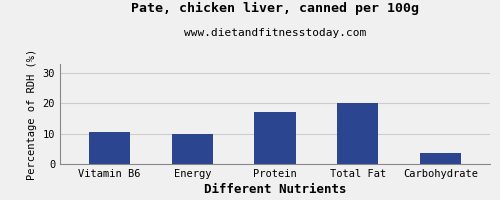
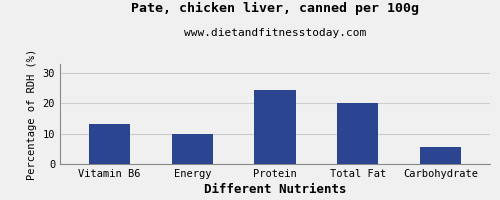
Vitamin B6: 10.5 -> 13.3
Protein: 17.0 -> 24.3
Carbohydrate: 3.5 -> 5.5
